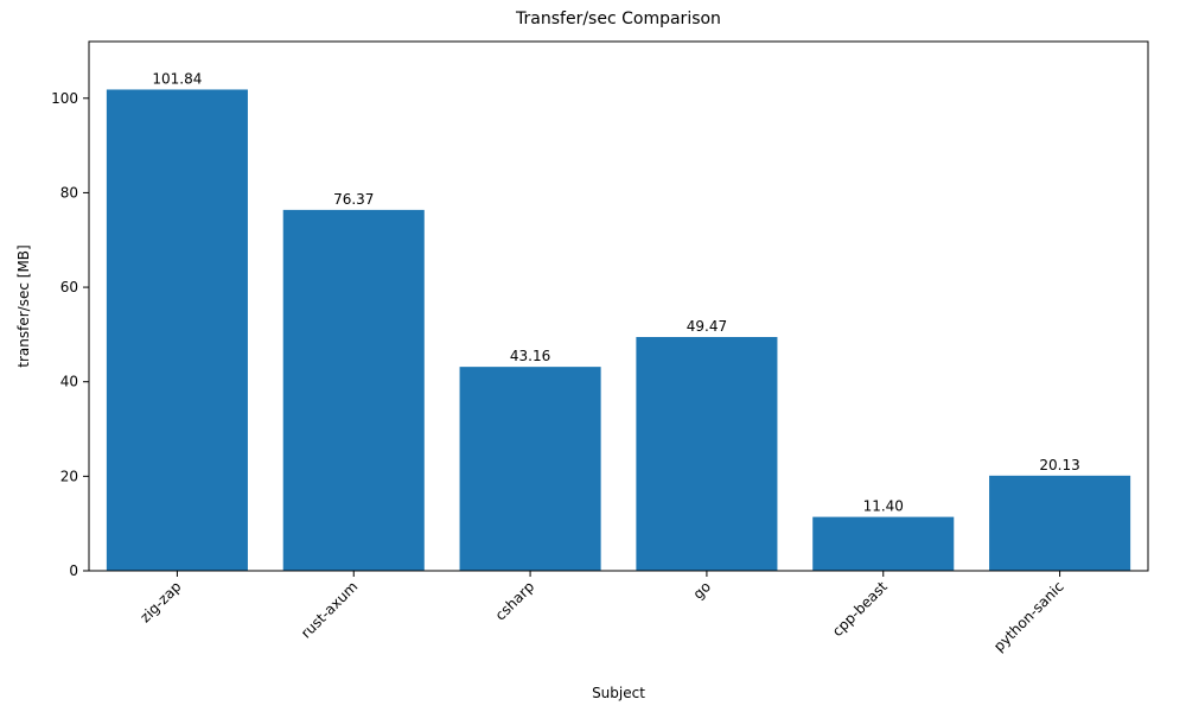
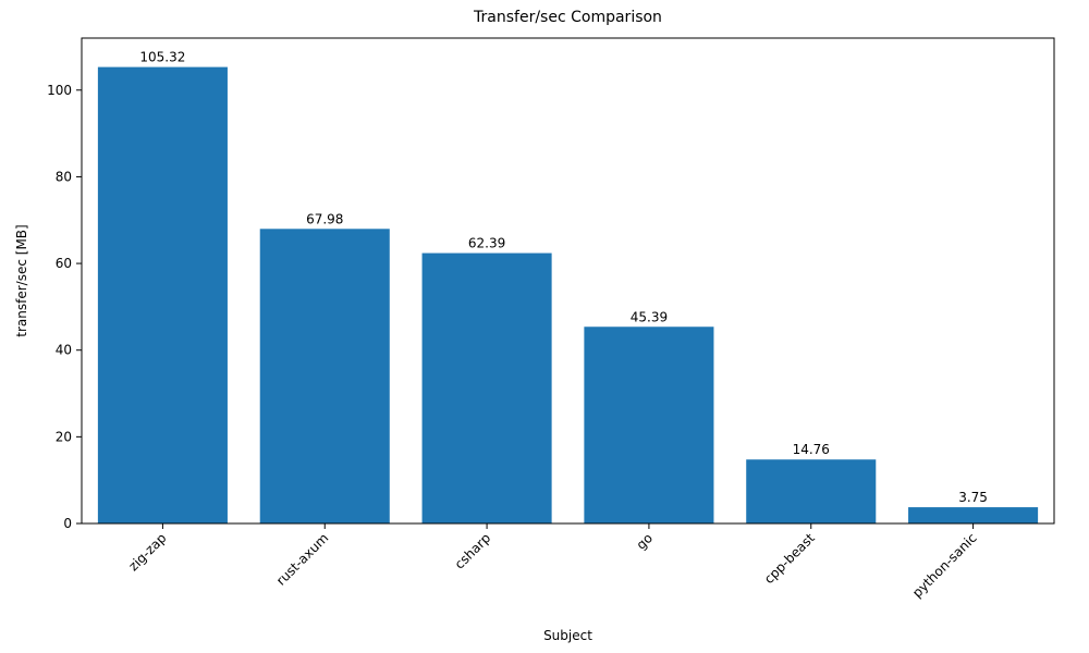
zig-zap: 101.84 -> 105.32
rust-axum: 76.37 -> 67.98
csharp: 43.16 -> 62.39
go: 49.47 -> 45.39
cpp-beast: 11.40 -> 14.76
python-sanic: 20.13 -> 3.75
